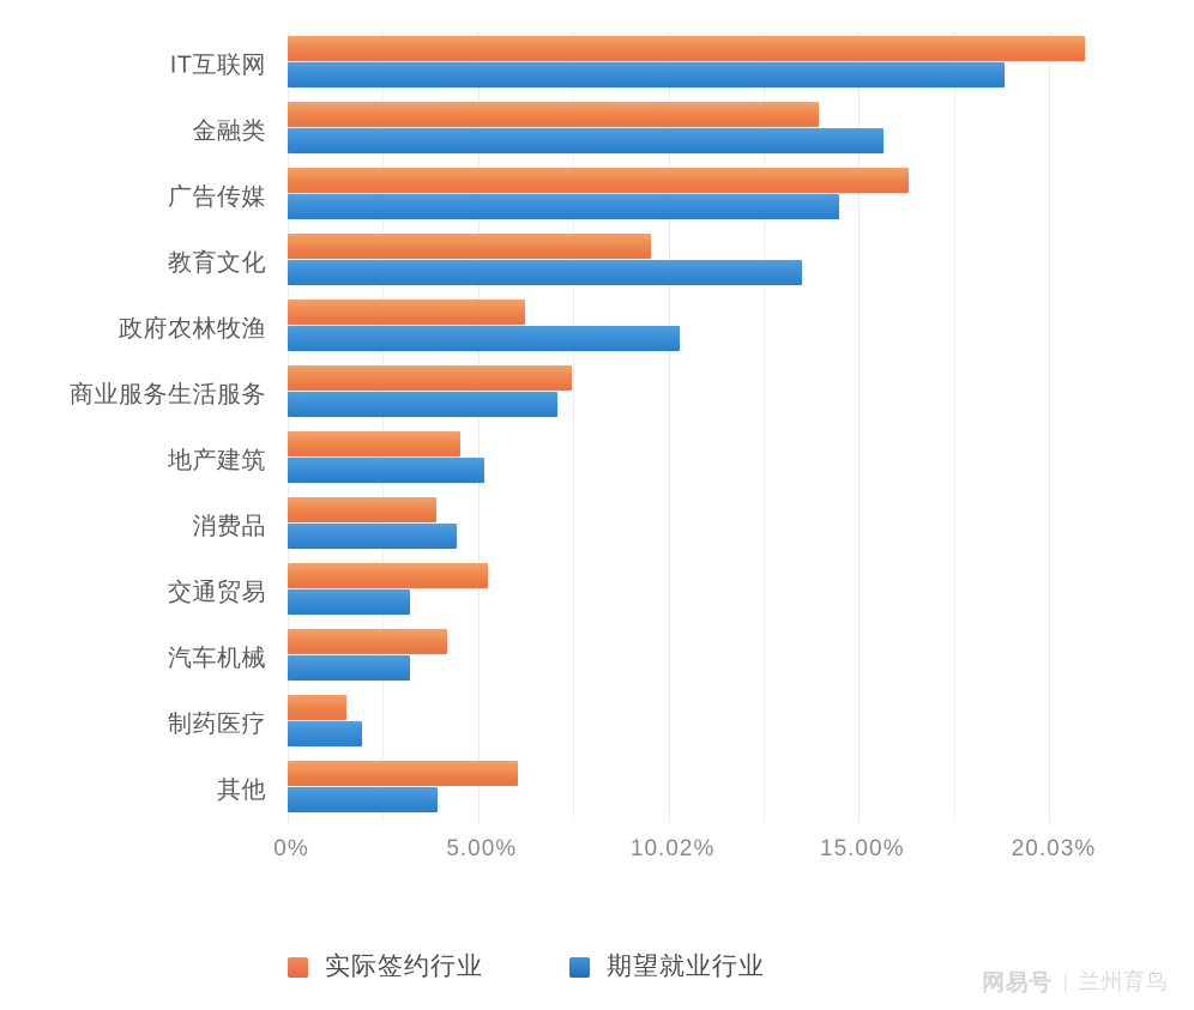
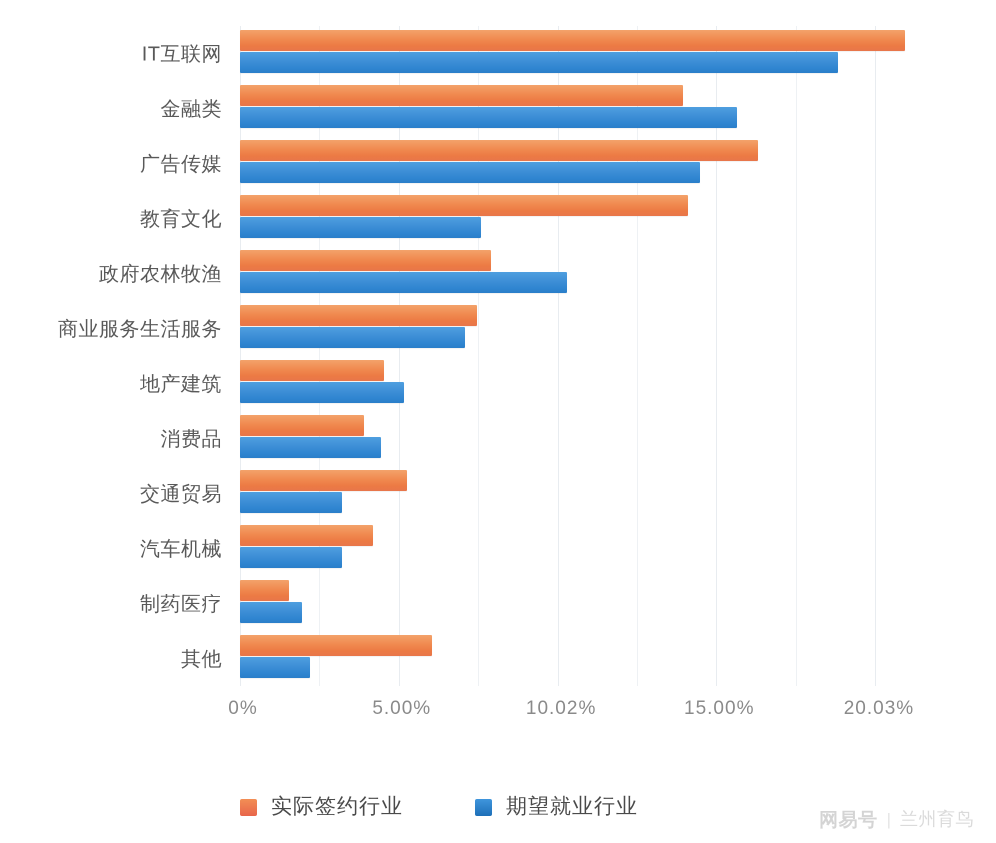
实际签约行业/教育文化: 9.6% -> 14.1%
期望就业行业/教育文化: 13.5% -> 7.6%
实际签约行业/政府农林牧渔: 6.2% -> 7.9%
期望就业行业/其他: 4.0% -> 2.2%
